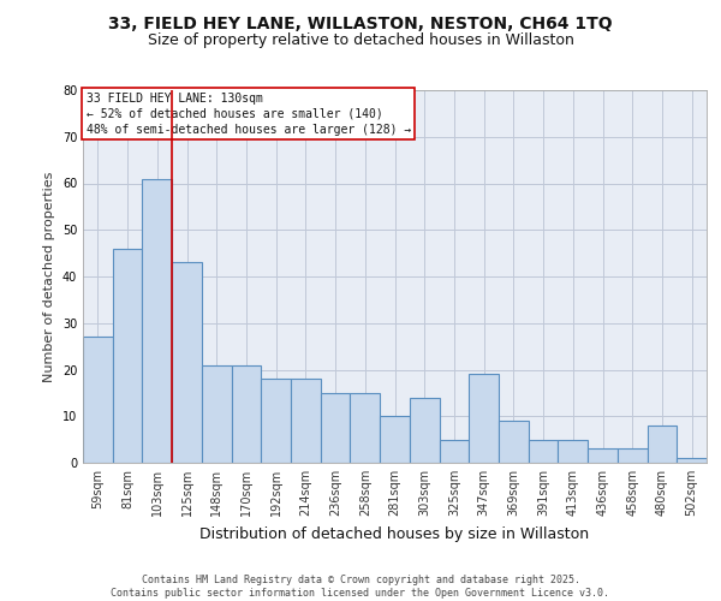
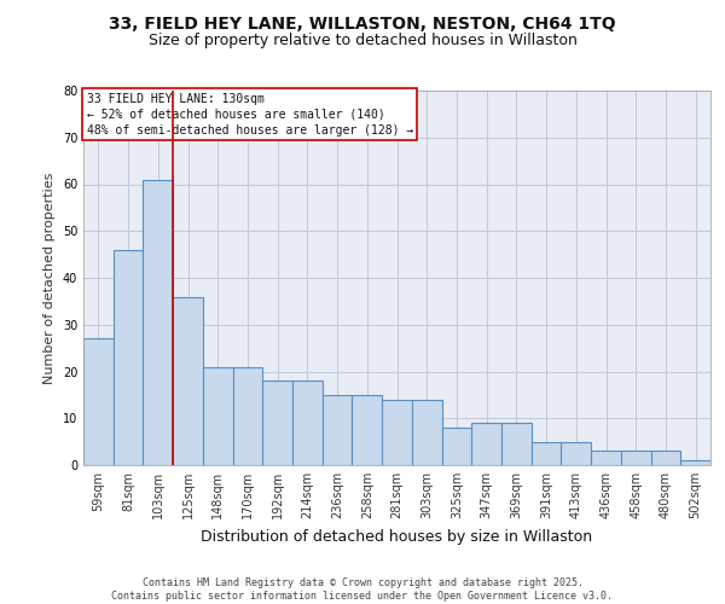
125sqm: 43 -> 36
281sqm: 10 -> 14
325sqm: 5 -> 8
347sqm: 19 -> 9
480sqm: 8 -> 3
